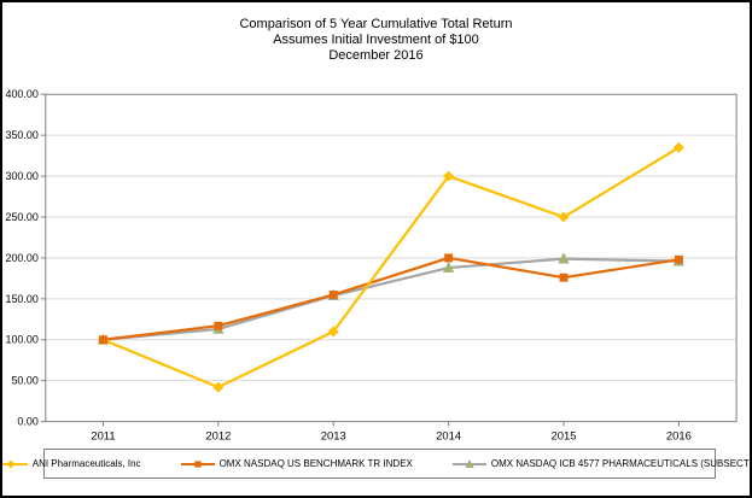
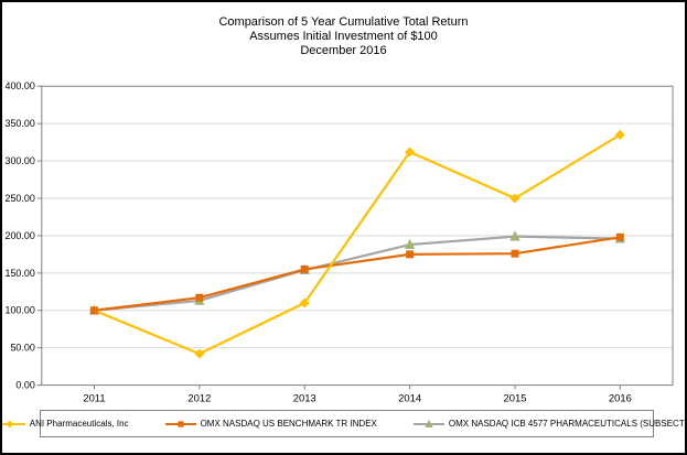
ANI Pharmaceuticals, Inc/2014: 300 -> 310
OMX NASDAQ US BENCHMARK TR INDEX/2014: 200 -> 180
